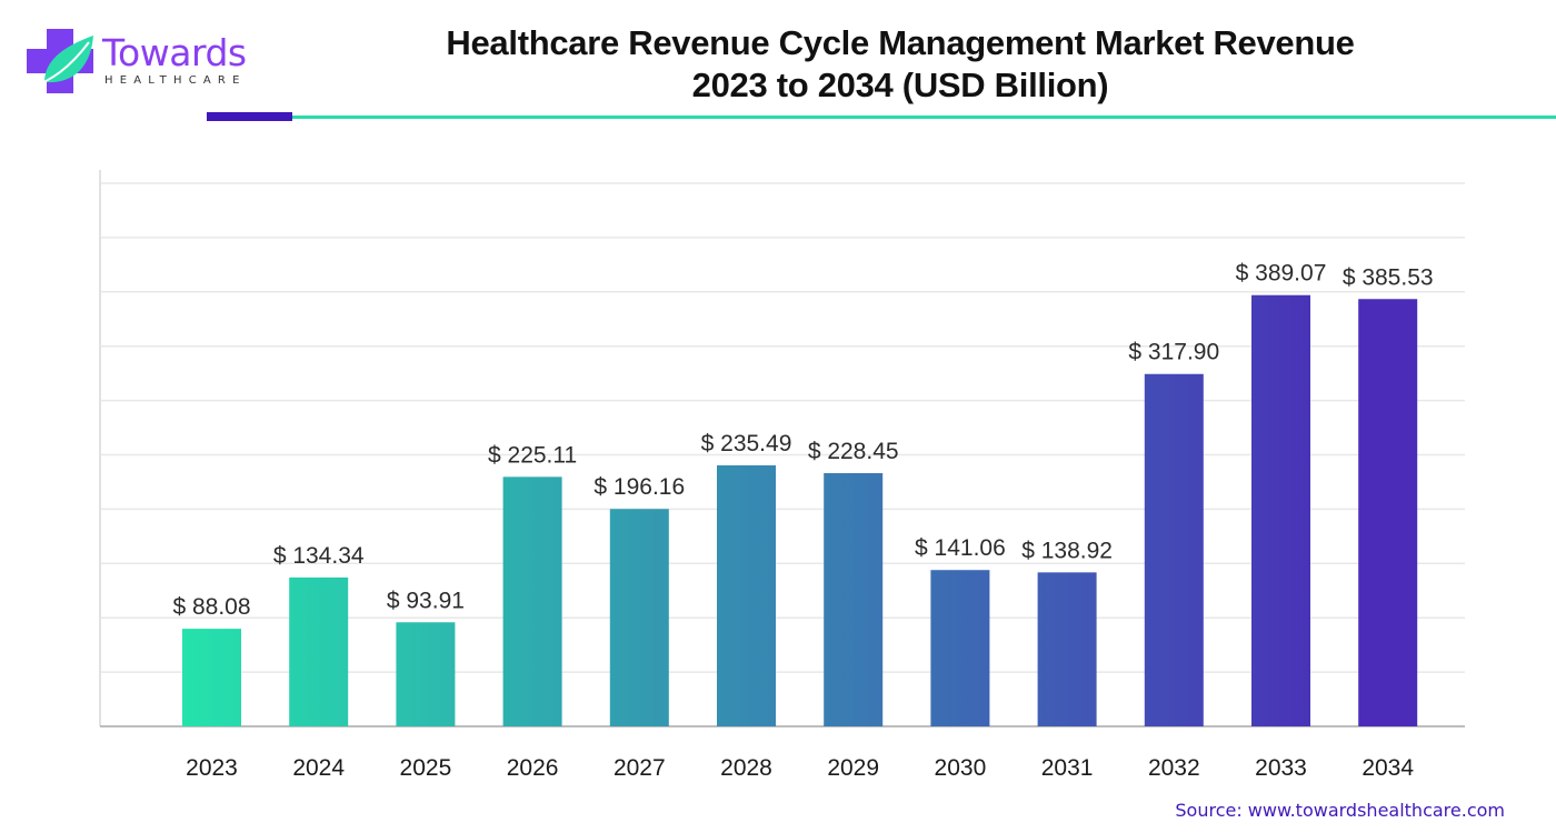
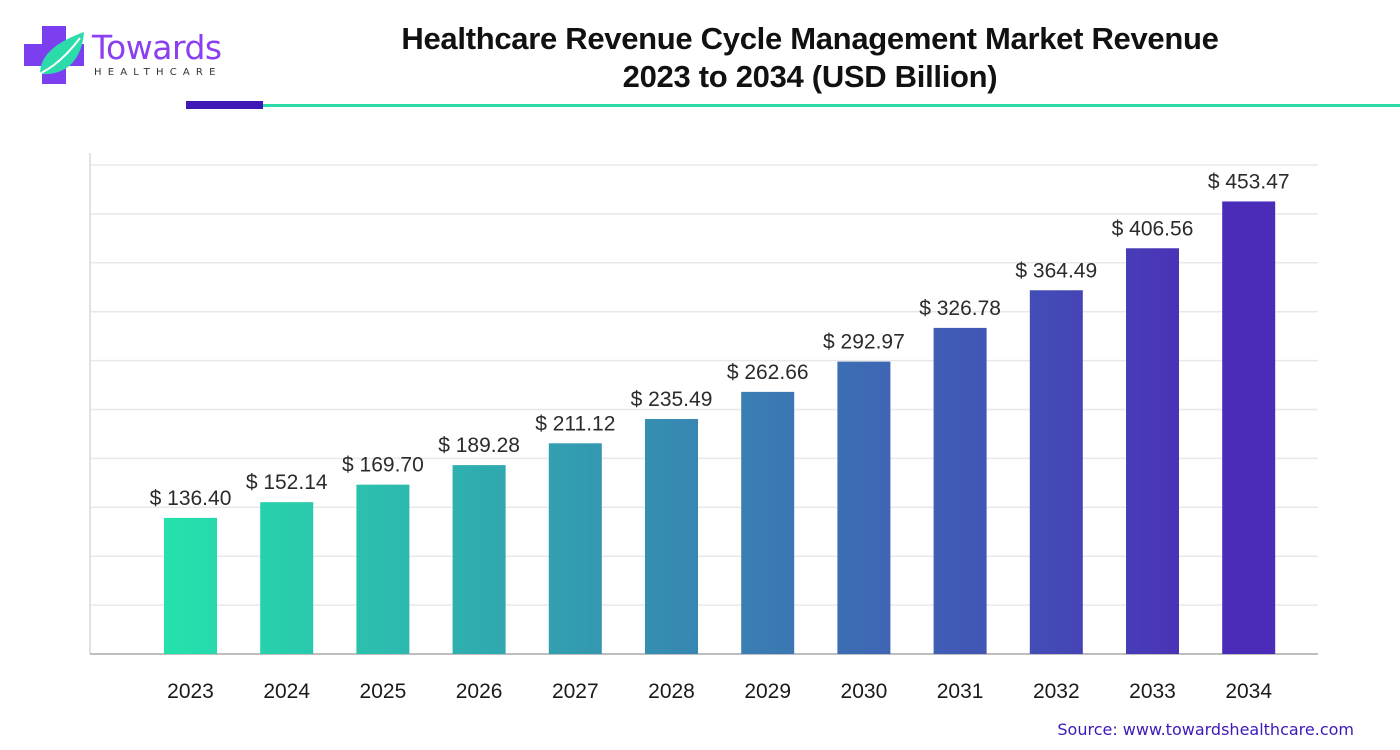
2023: 88.08 -> 136.40
2024: 134.34 -> 152.14
2025: 93.91 -> 169.70
2026: 225.11 -> 189.28
2027: 196.16 -> 211.12
2029: 228.45 -> 262.66
2030: 141.06 -> 292.97
2031: 138.92 -> 326.78
2032: 317.90 -> 364.49
2033: 389.07 -> 406.56
2034: 385.53 -> 453.47
